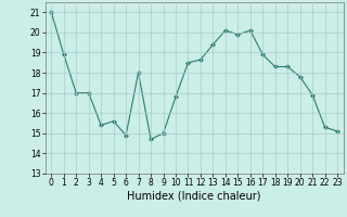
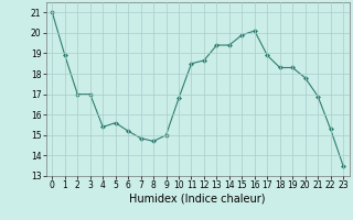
6: 14.9 -> 15.2
7: 18.0 -> 14.8
14: 20.1 -> 19.4
23: 15.1 -> 13.5
